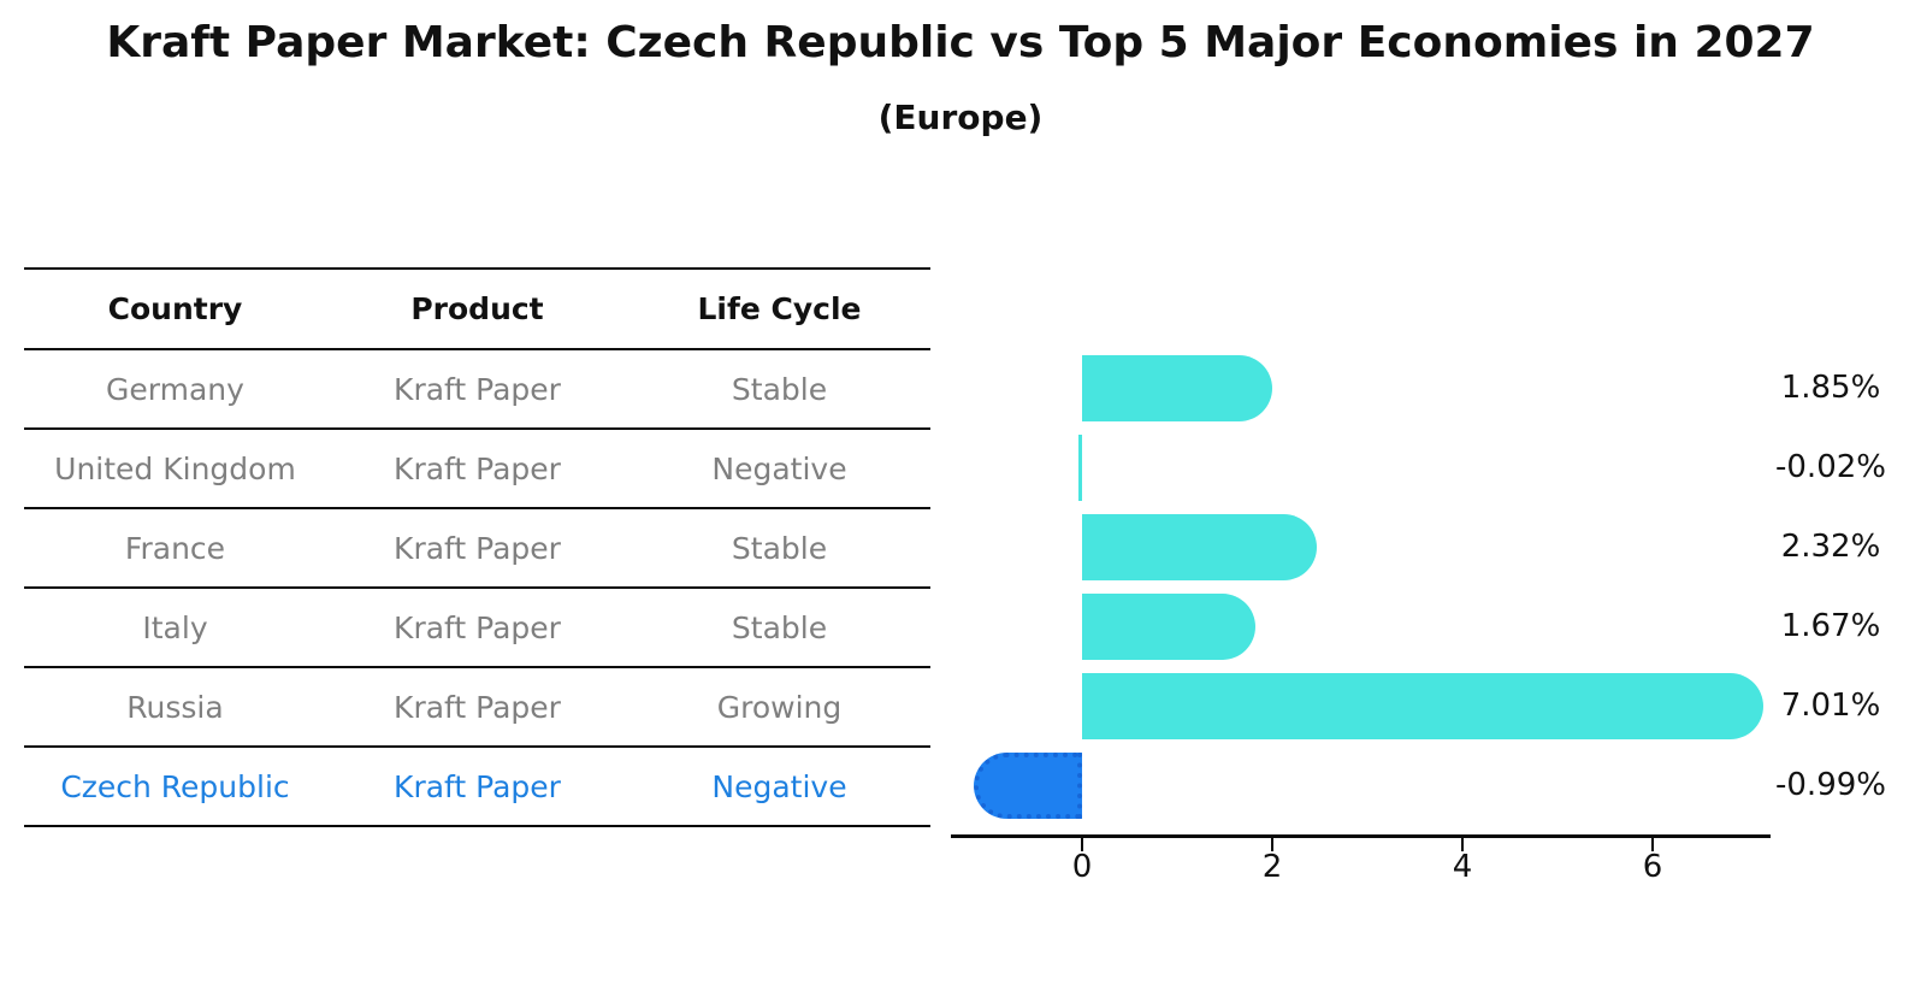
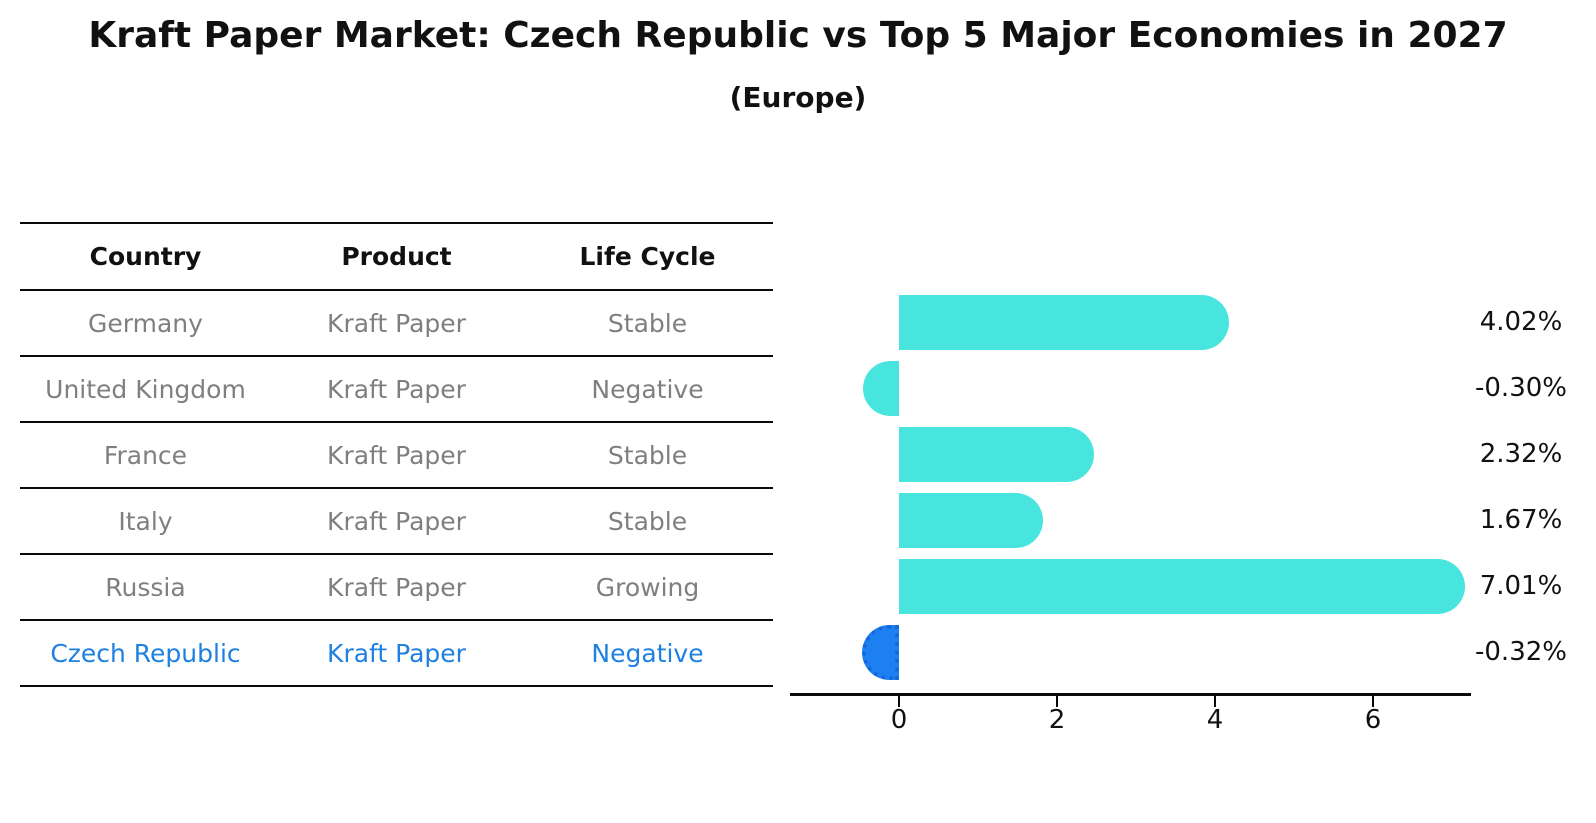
Germany: 1.85% -> 4.02%
United Kingdom: -0.02% -> -0.30%
Czech Republic: -0.99% -> -0.32%
